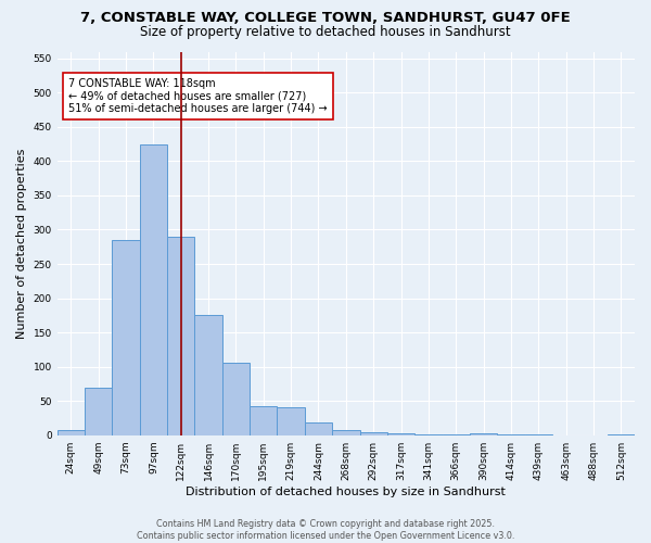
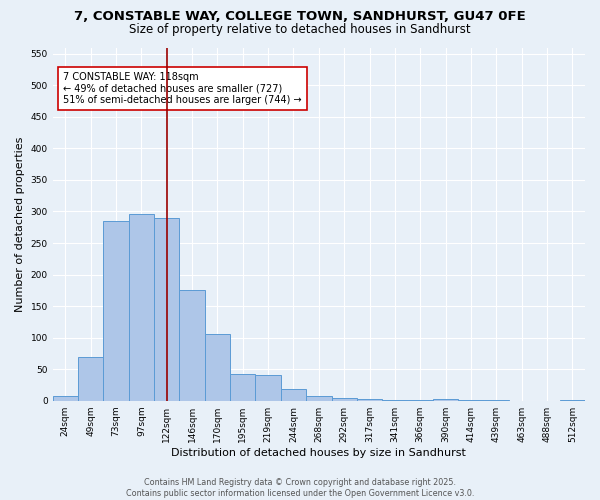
97sqm: 425 -> 296
